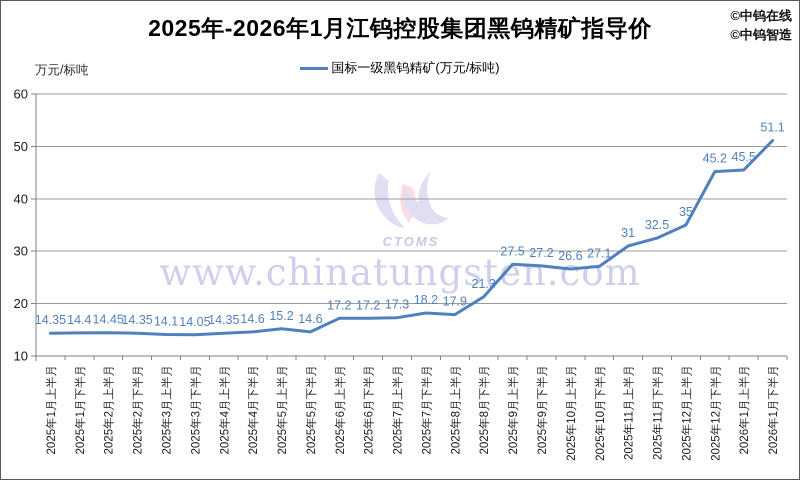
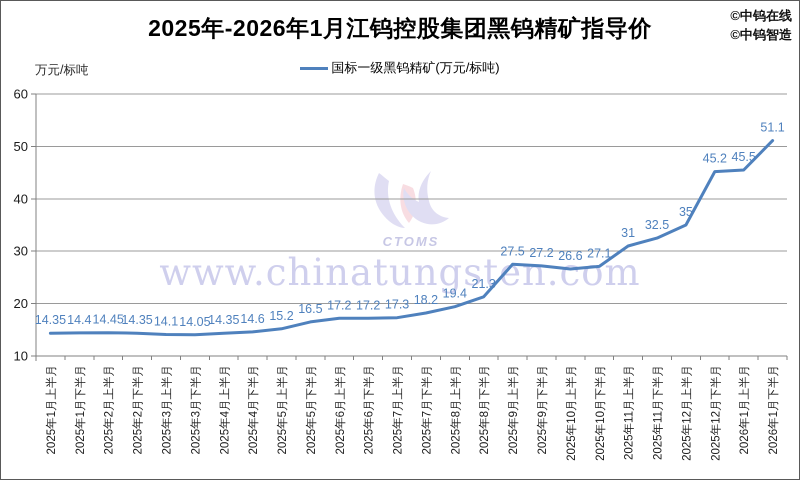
2025年5月下半月: 14.6 -> 16.5
2025年8月上半月: 17.9 -> 19.4
